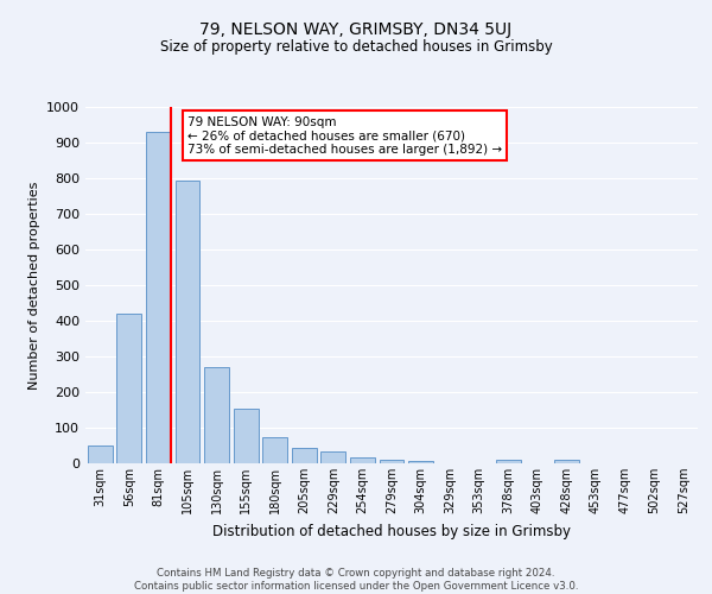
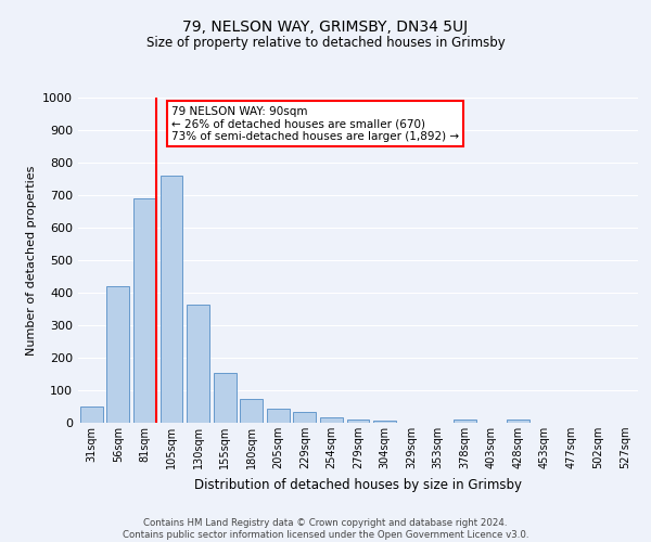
81sqm: 930 -> 690
105sqm: 795 -> 760
130sqm: 270 -> 365
